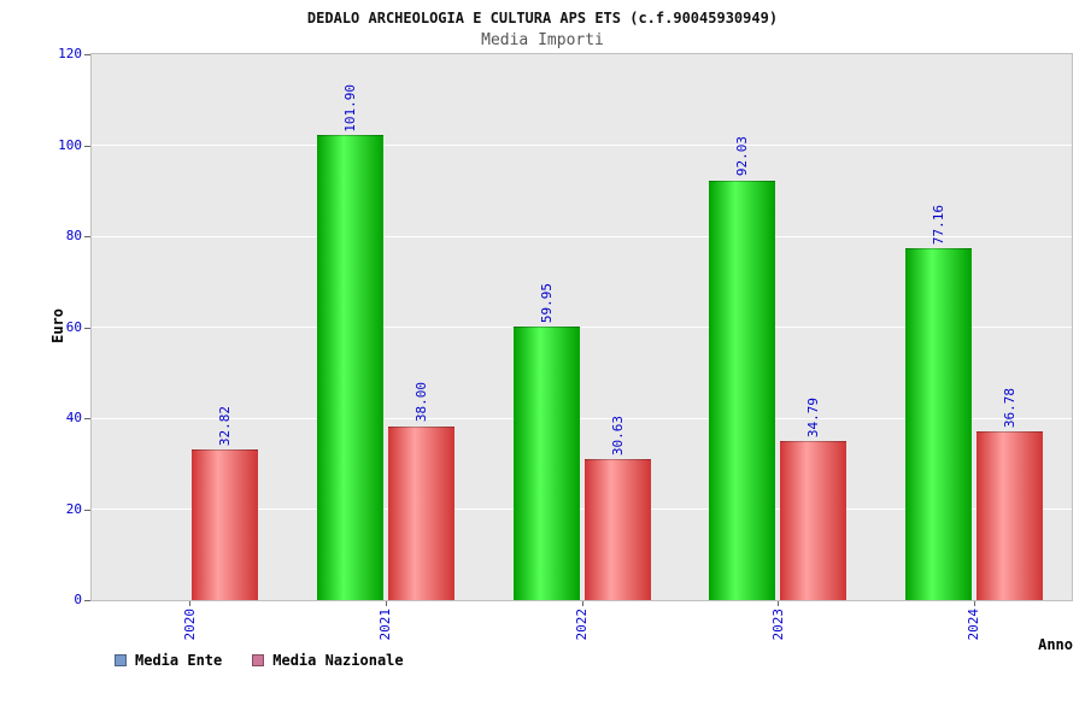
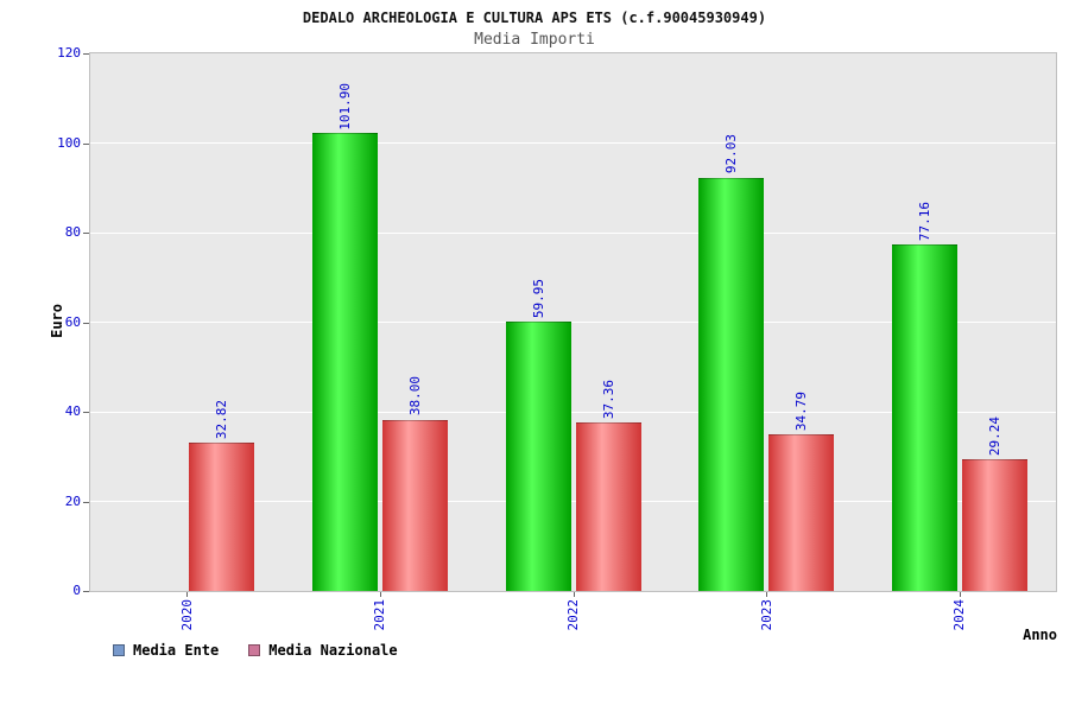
Media Nazionale/2022: 30.63 -> 37.36
Media Nazionale/2024: 36.78 -> 29.24
